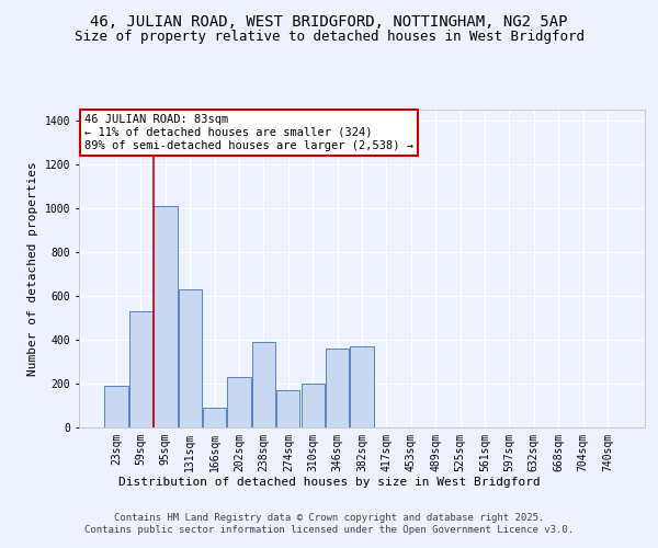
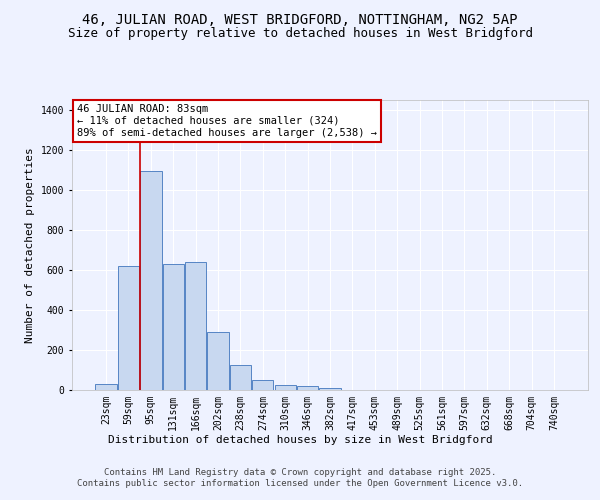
23sqm: 190 -> 30
59sqm: 530 -> 620
95sqm: 1010 -> 1100
166sqm: 90 -> 640
202sqm: 230 -> 290
238sqm: 390 -> 120
274sqm: 170 -> 50
310sqm: 200 -> 20
346sqm: 360 -> 20
382sqm: 370 -> 10
